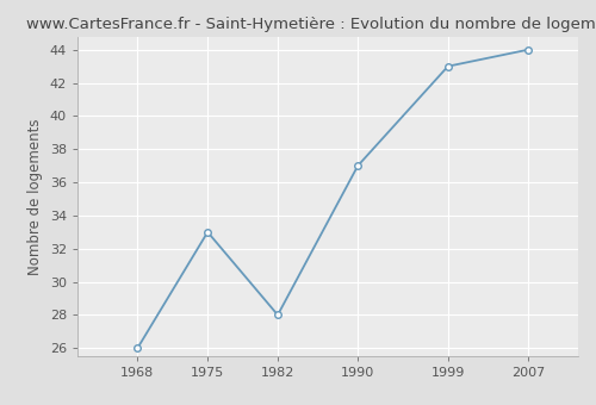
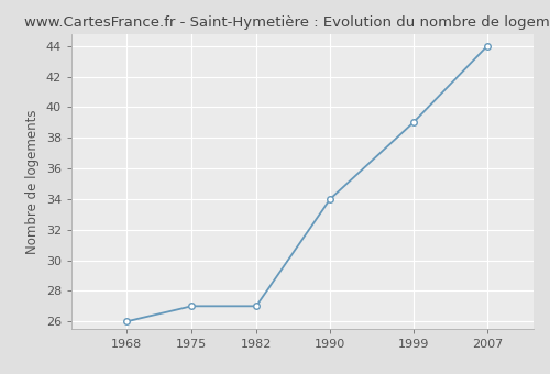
1975: 33 -> 27
1982: 28 -> 27
1990: 37 -> 34
1999: 43 -> 39
